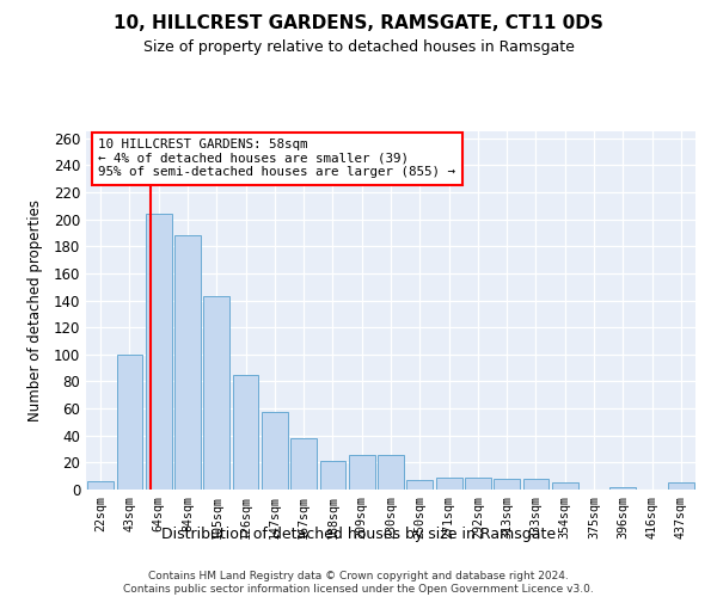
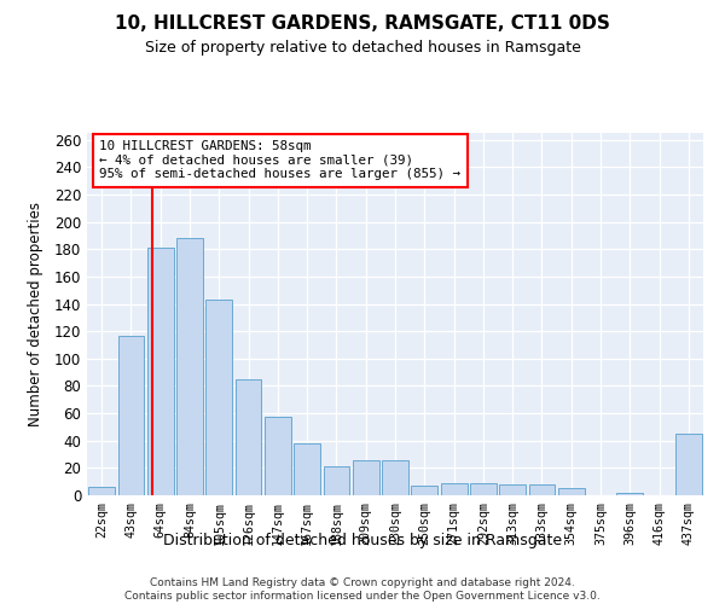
43sqm: 100 -> 117
64sqm: 204 -> 181
437sqm: 5 -> 45
